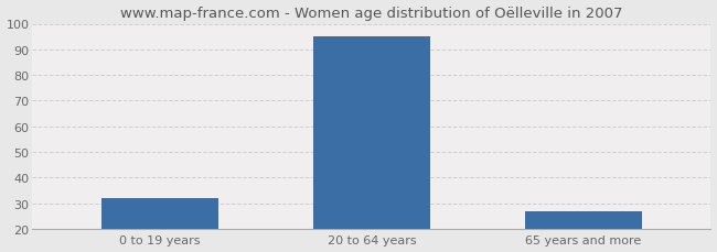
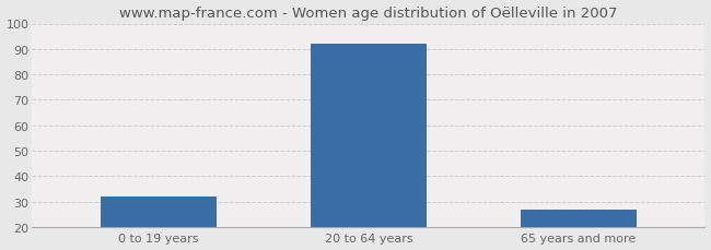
20 to 64 years: 95 -> 92
